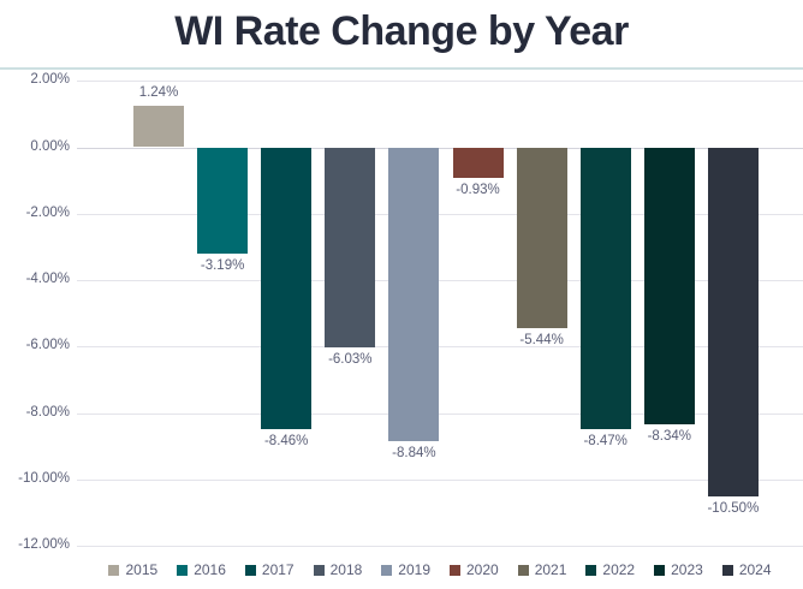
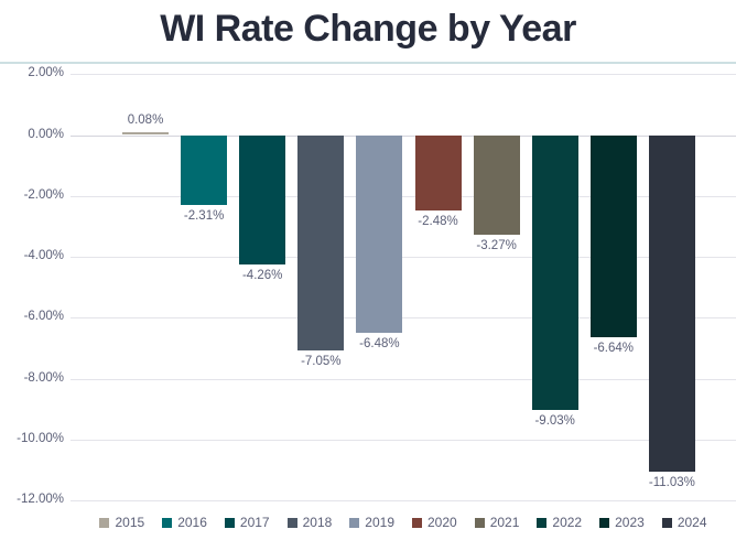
2015: 1.24% -> 0.08%
2016: -3.19% -> -2.31%
2017: -8.46% -> -4.26%
2018: -6.03% -> -7.05%
2019: -8.84% -> -6.48%
2020: -0.93% -> -2.48%
2021: -5.44% -> -3.27%
2022: -8.47% -> -9.03%
2023: -8.34% -> -6.64%
2024: -10.50% -> -11.03%
